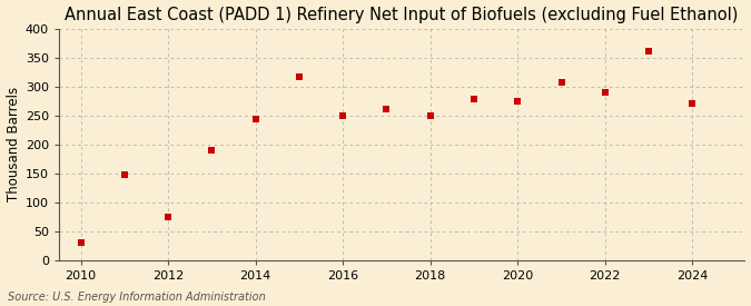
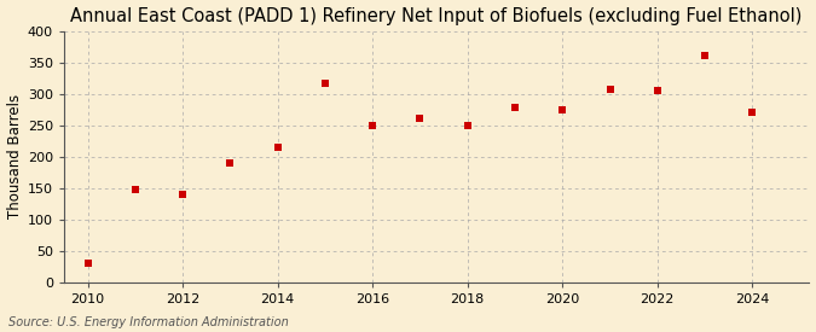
2012: 74 -> 140
2014: 244 -> 215
2022: 290 -> 305
